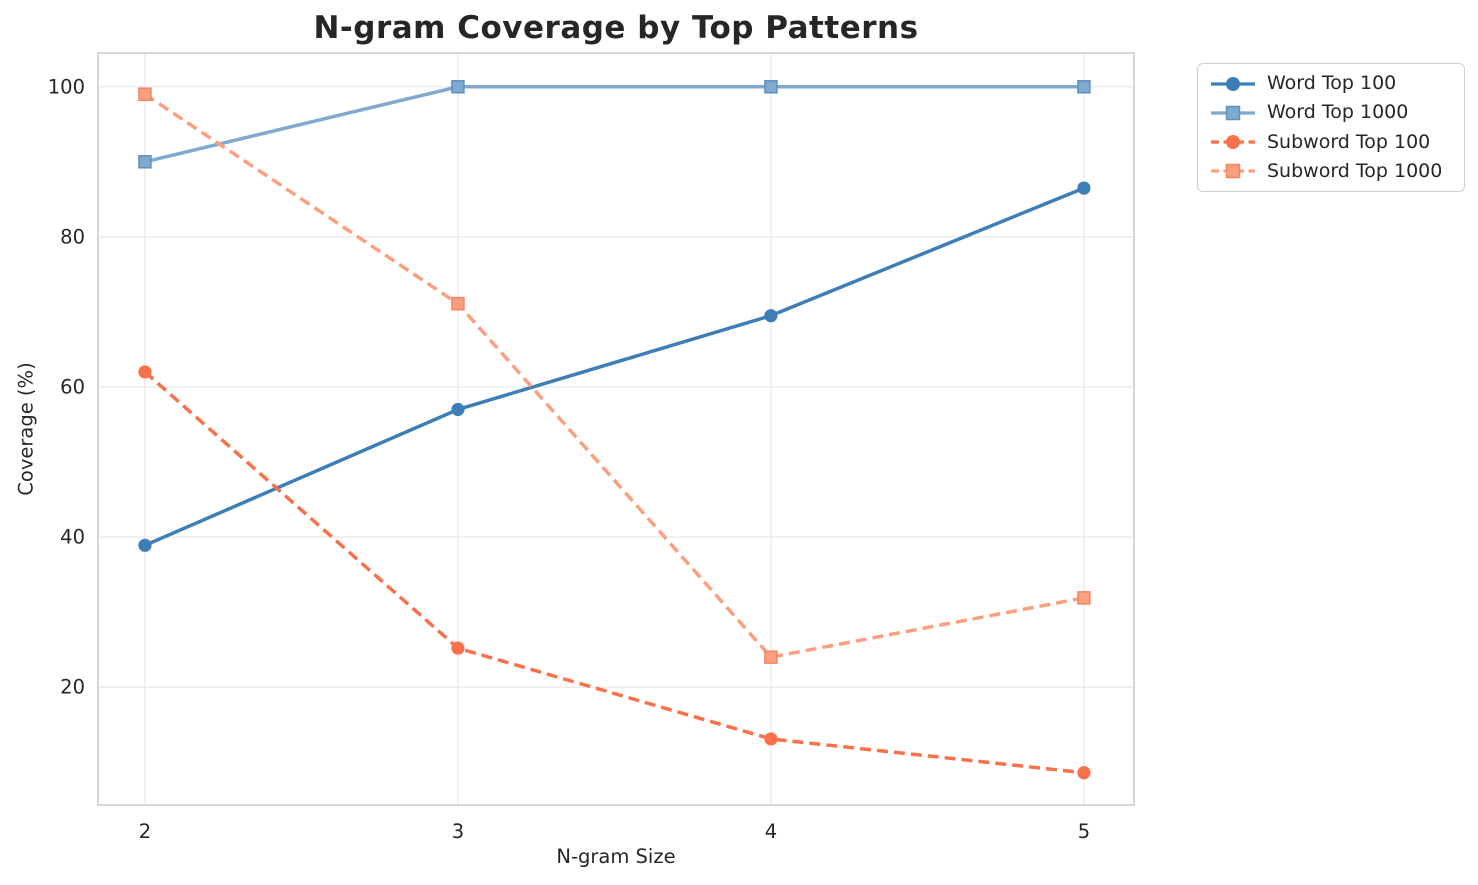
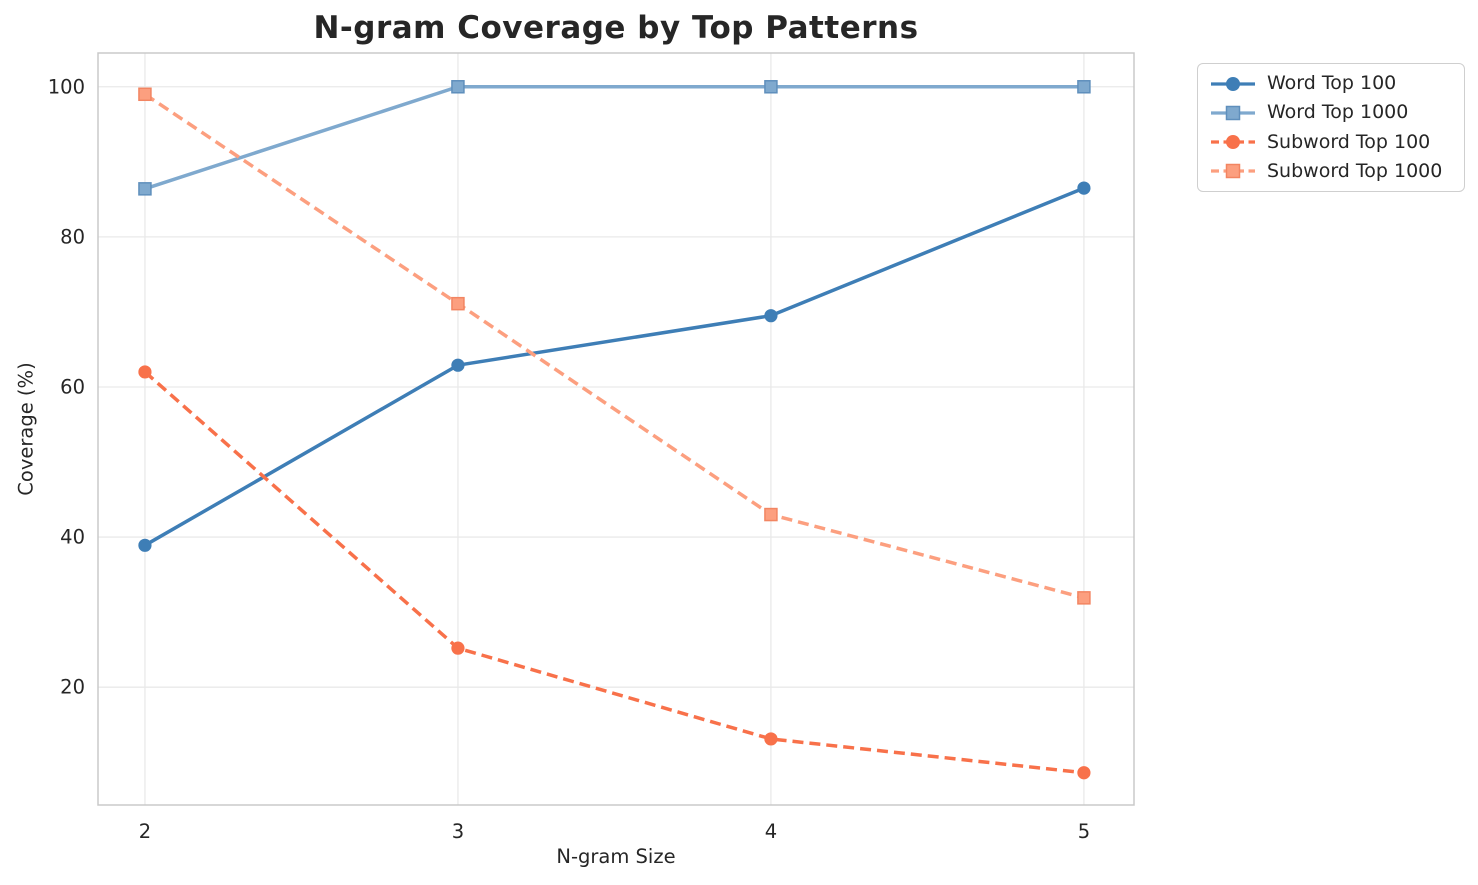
Word Top 1000/2: 90 -> 86
Word Top 100/3: 57 -> 63
Subword Top 1000/4: 24 -> 43
